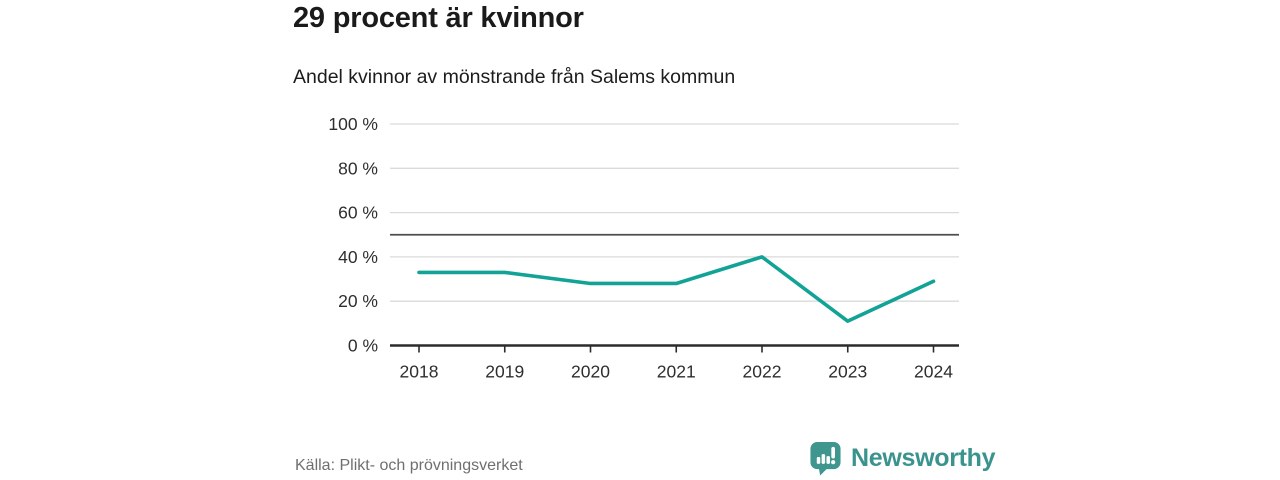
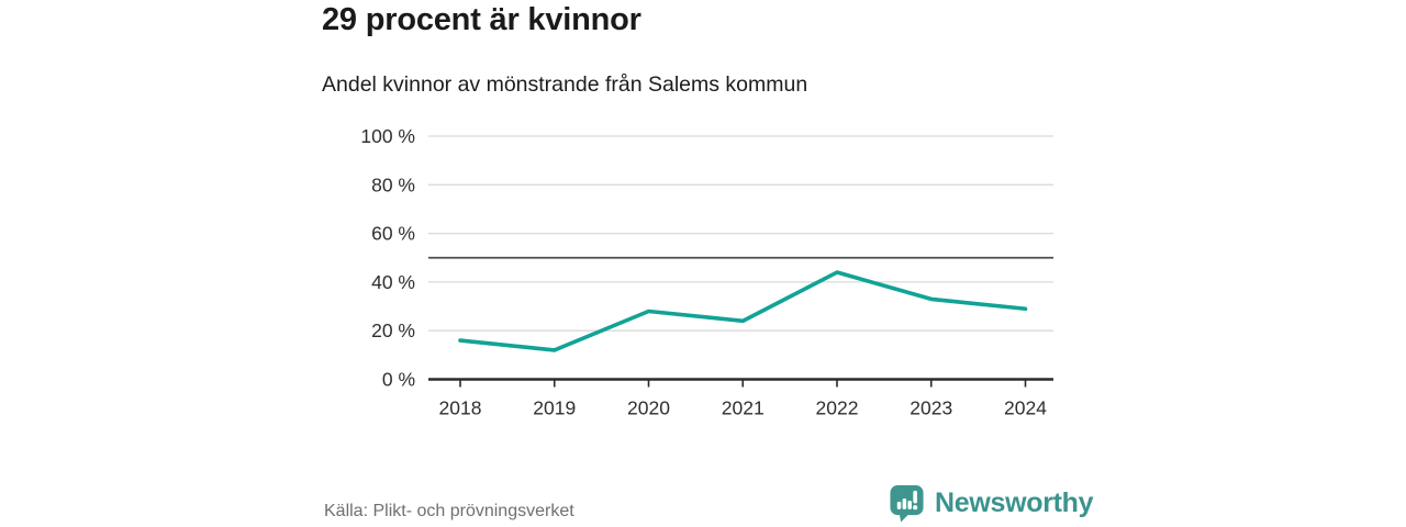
2018: 33% -> 16%
2019: 33% -> 12%
2021: 28% -> 24%
2022: 40% -> 44%
2023: 11% -> 33%
